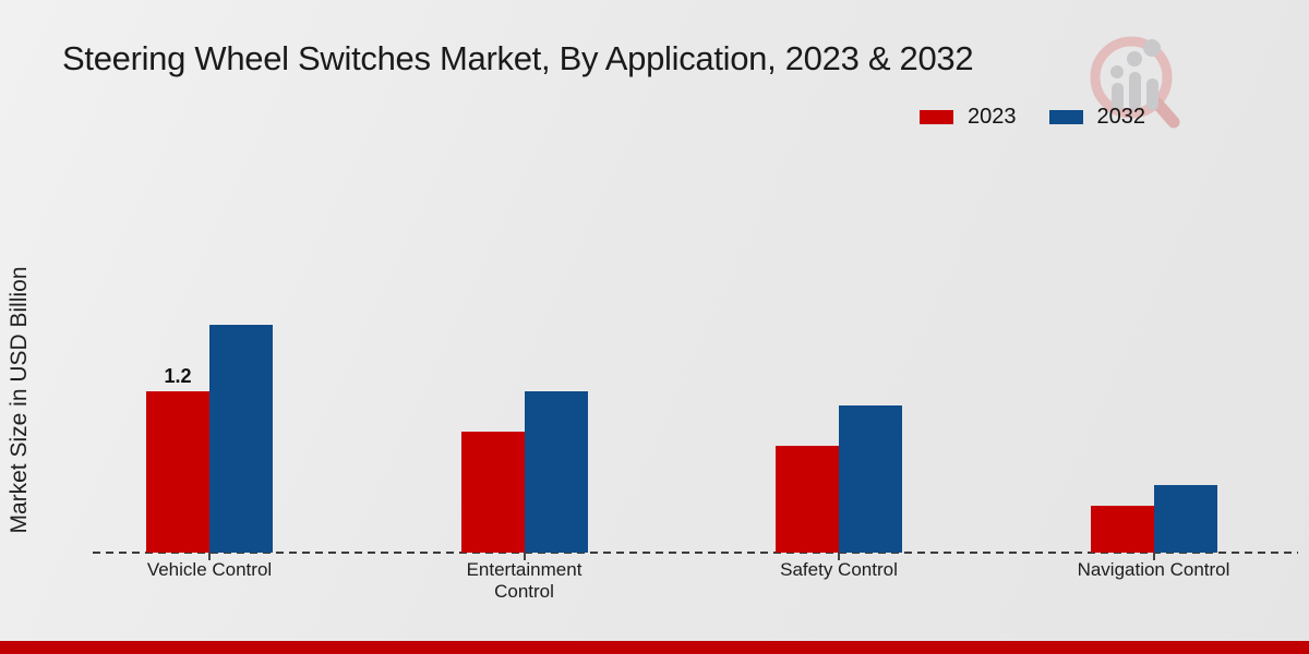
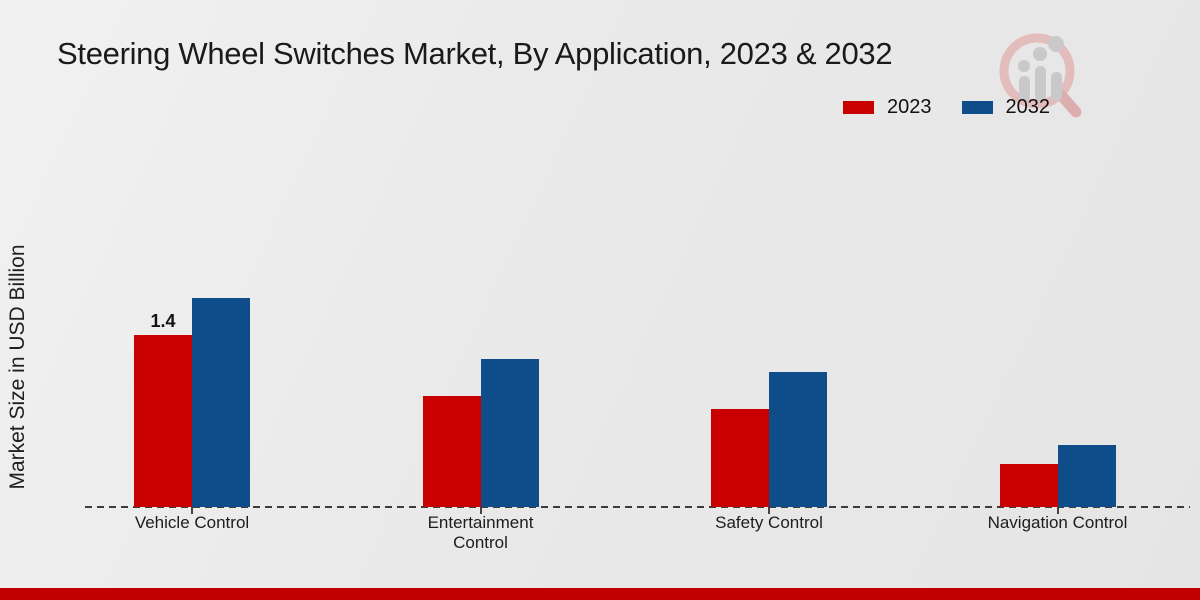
2023/Vehicle Control: 1.2 -> 1.4
